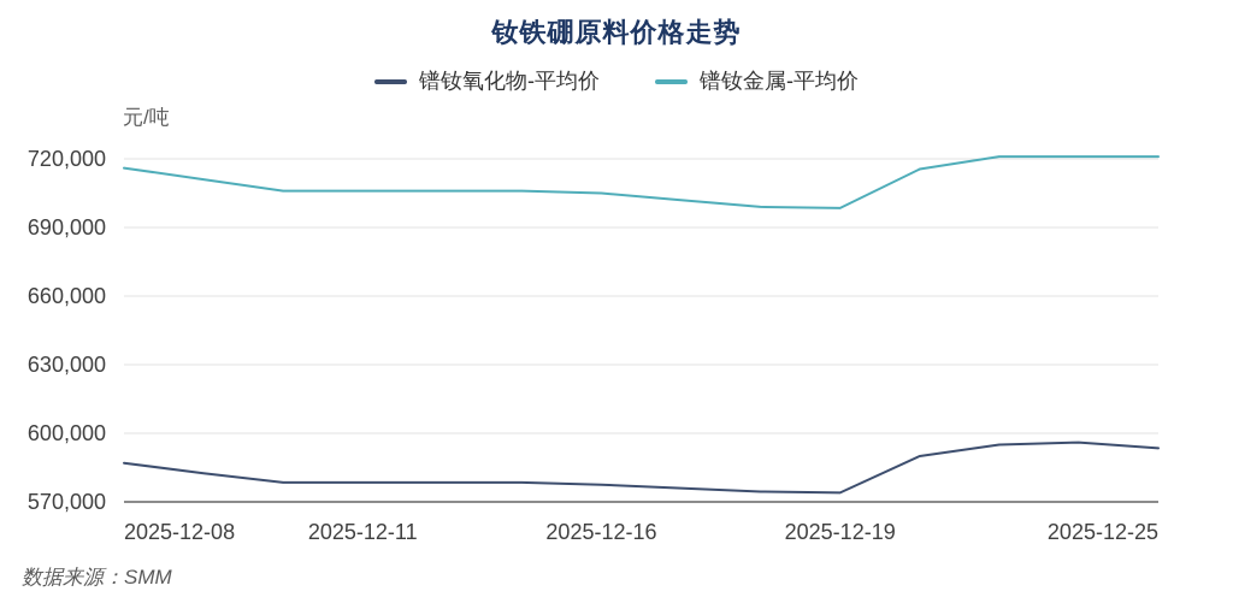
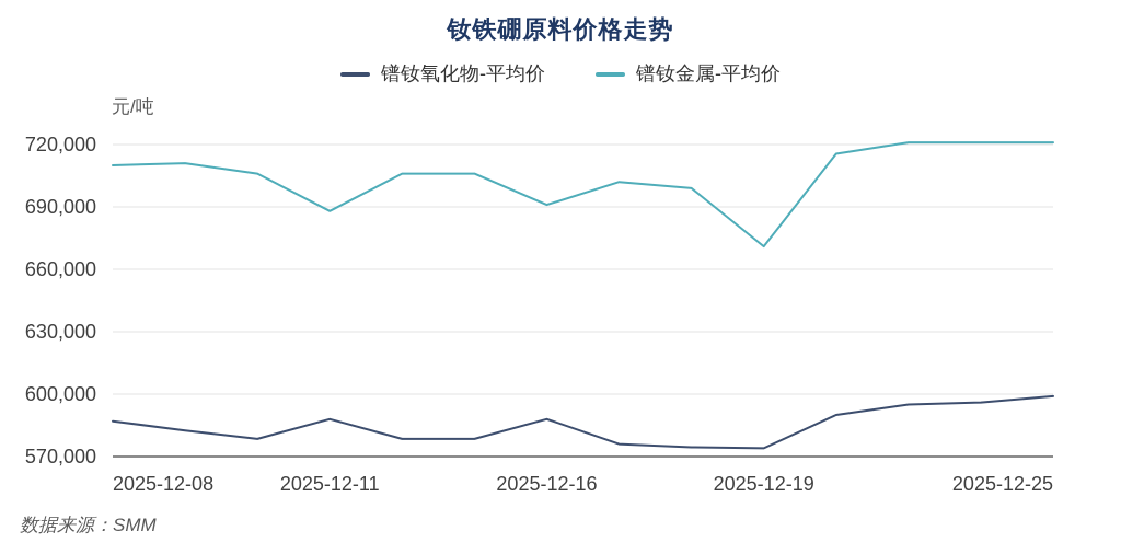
镨钕金属-平均价/2025-12-08: 716000 -> 710000
镨钕氧化物-平均价/2025-12-11: 578000 -> 588000
镨钕金属-平均价/2025-12-11: 706000 -> 688000
镨钕氧化物-平均价/2025-12-16: 578000 -> 588000
镨钕金属-平均价/2025-12-16: 705000 -> 691000
镨钕金属-平均价/2025-12-19: 698000 -> 671000
镨钕氧化物-平均价/2025-12-25: 594000 -> 599000
